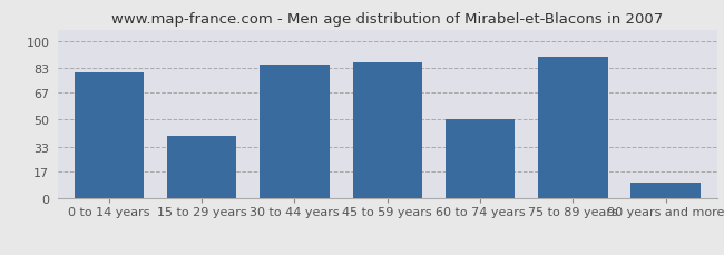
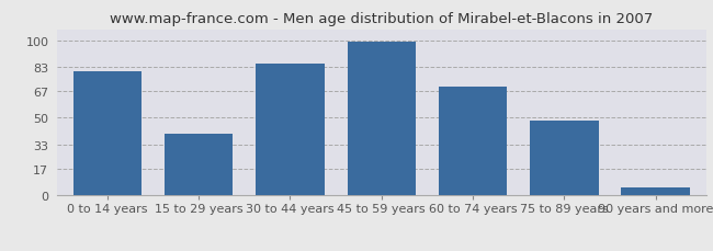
45 to 59 years: 86 -> 99
60 to 74 years: 50 -> 70
75 to 89 years: 90 -> 48
90 years and more: 10 -> 5
